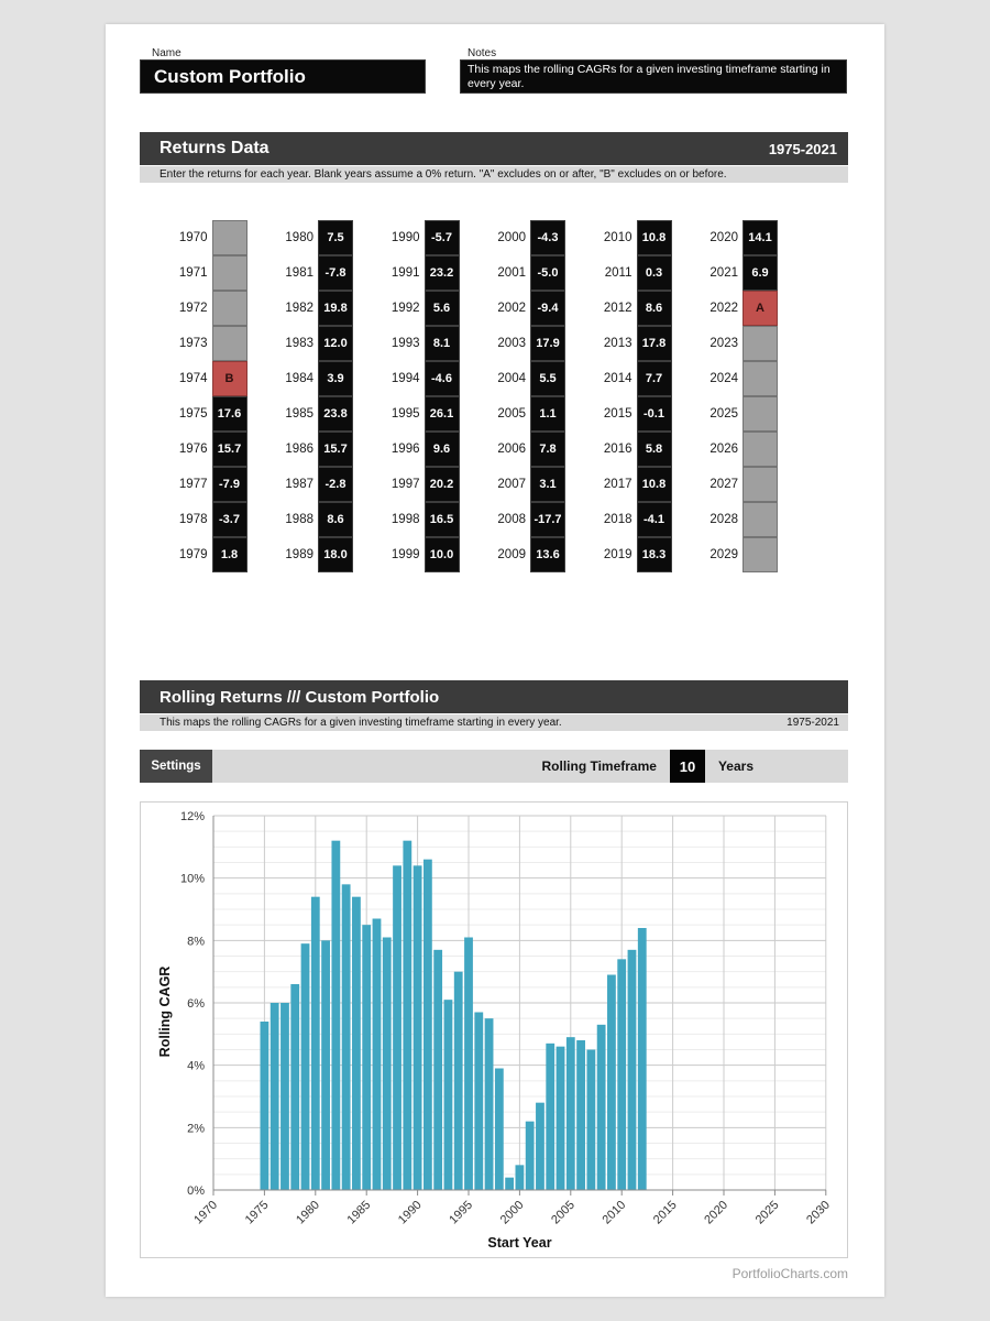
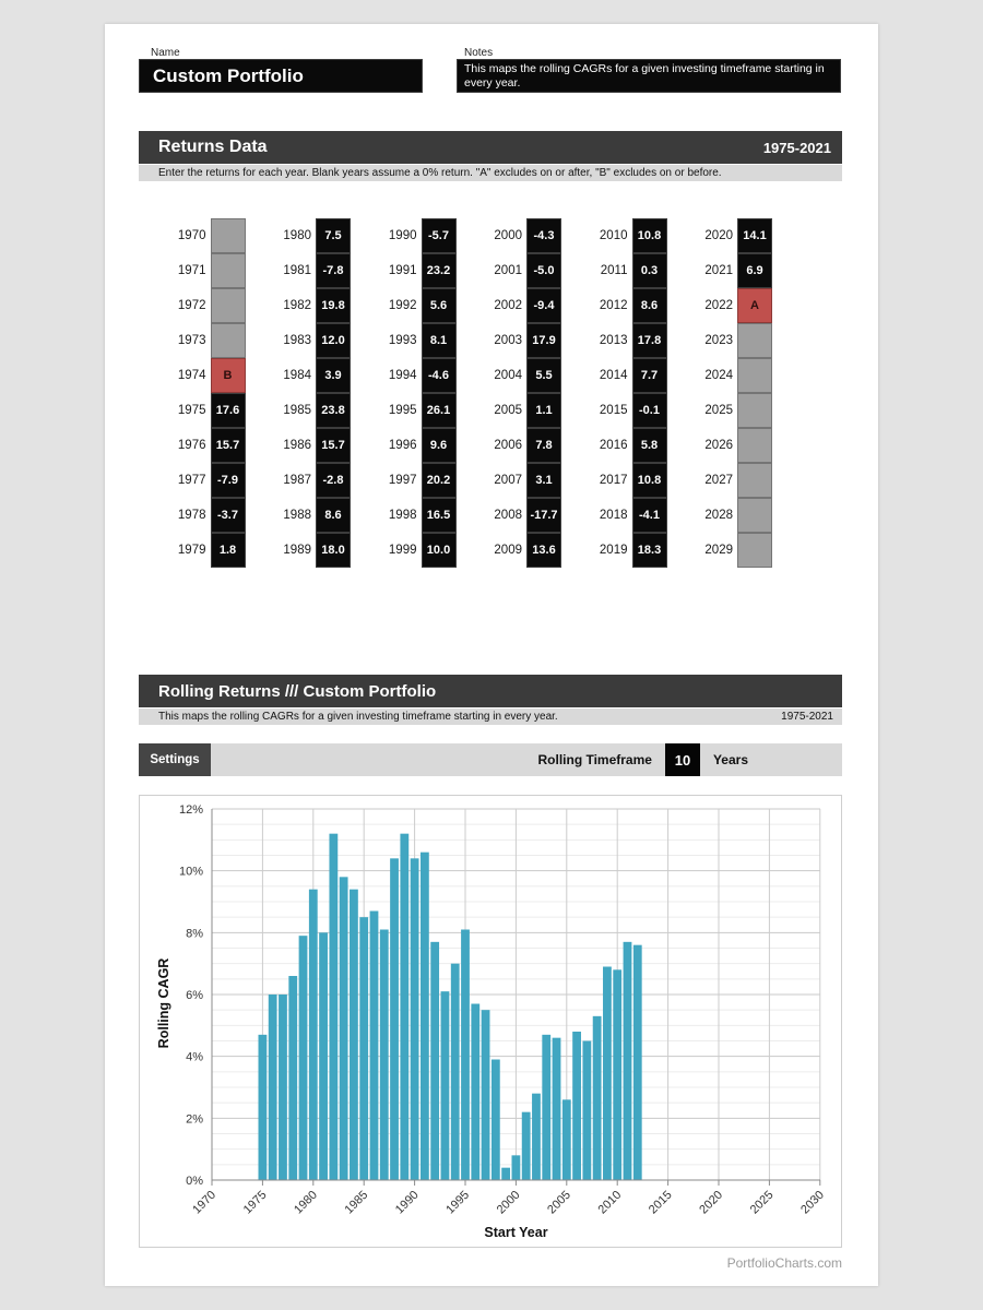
1975: 5.4% -> 4.7%
2005: 4.9% -> 2.6%
2010: 7.4% -> 6.8%
2012: 8.4% -> 7.6%
